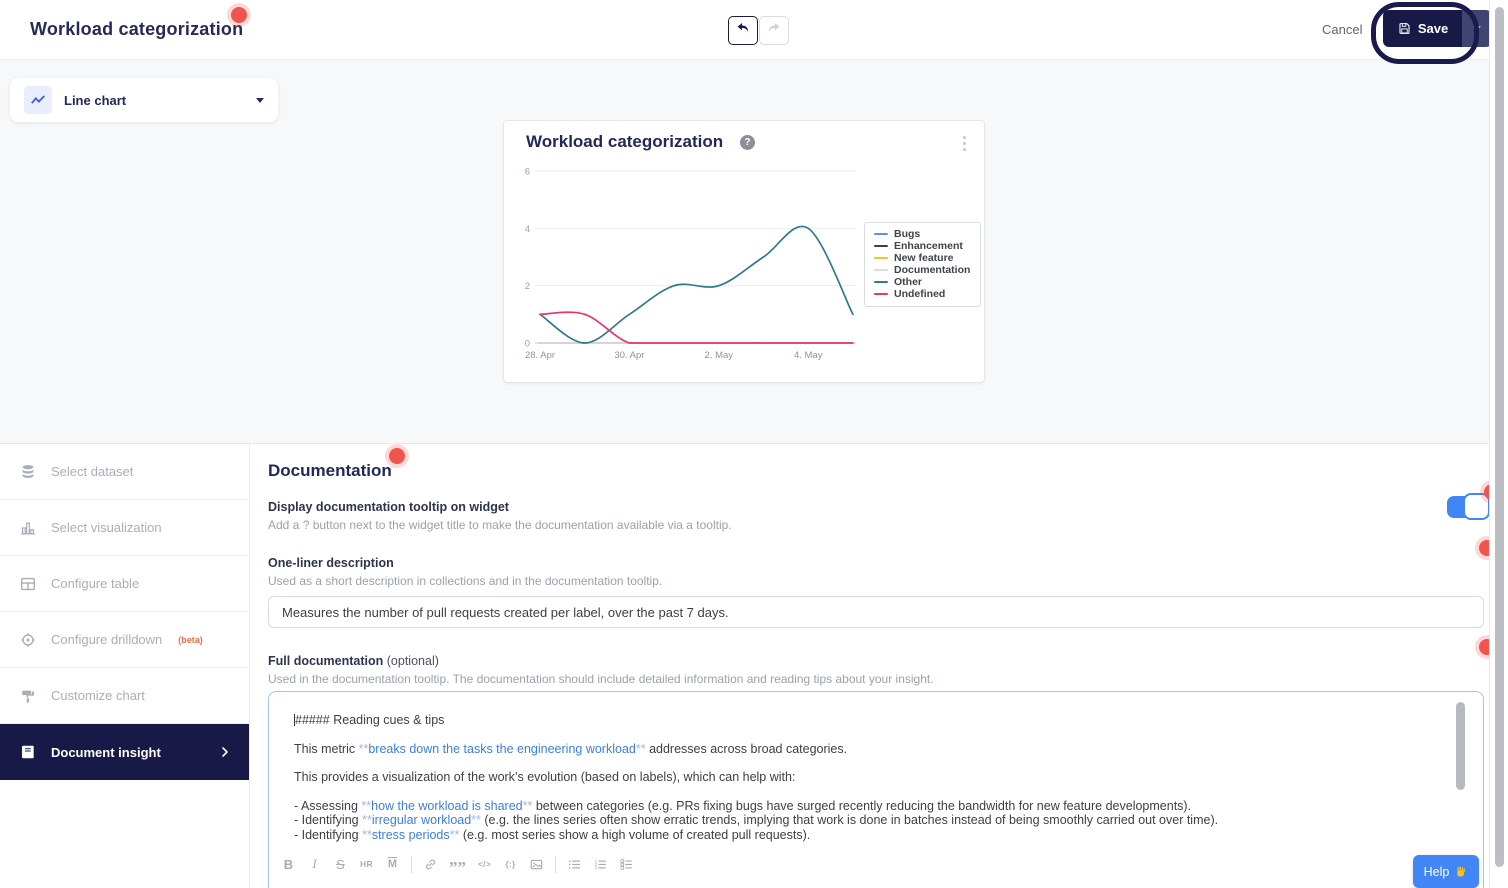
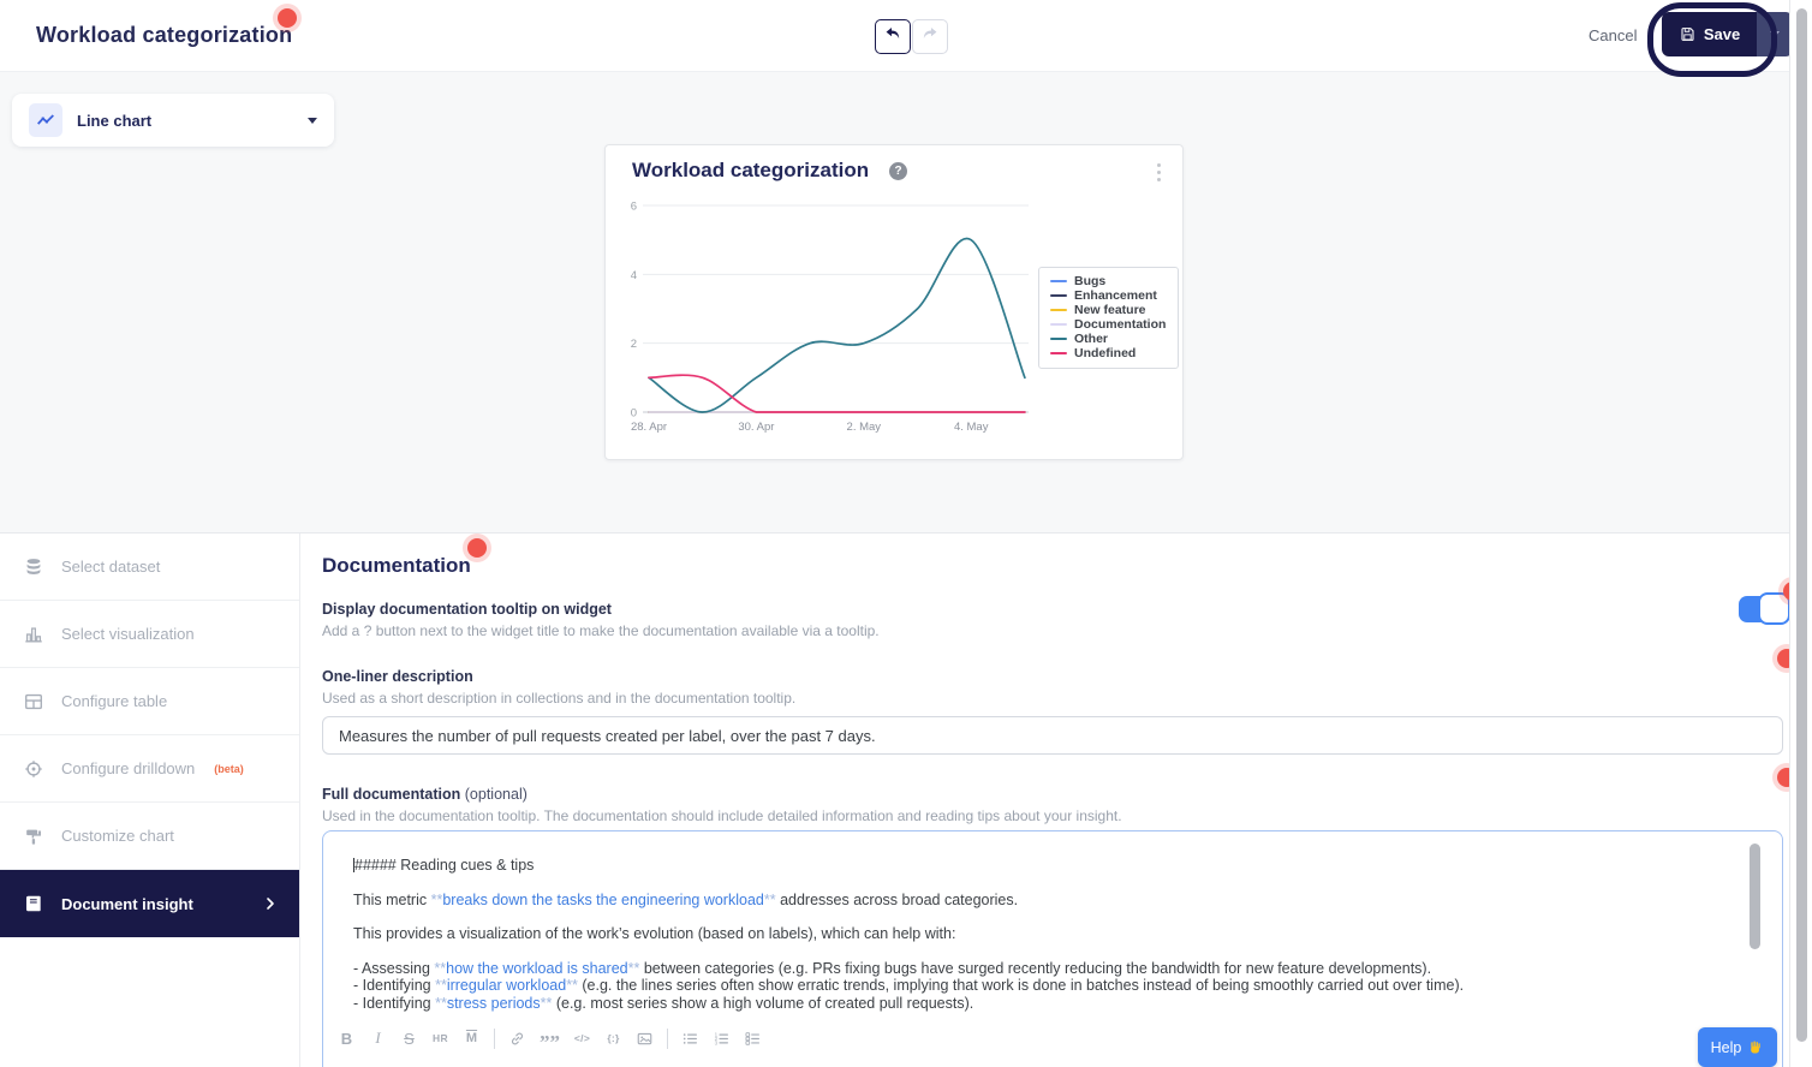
Other/4. May: 4 -> 5
